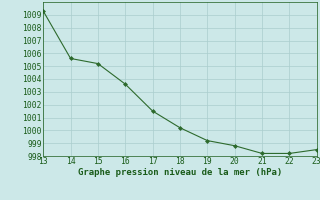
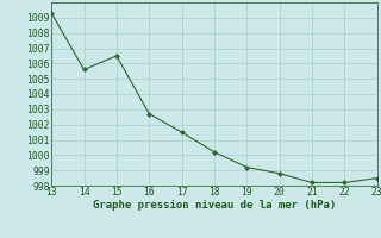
15: 1005.2 -> 1006.5
16: 1003.6 -> 1002.7
